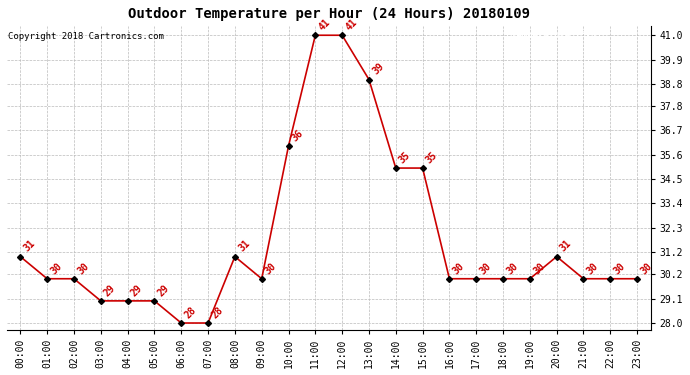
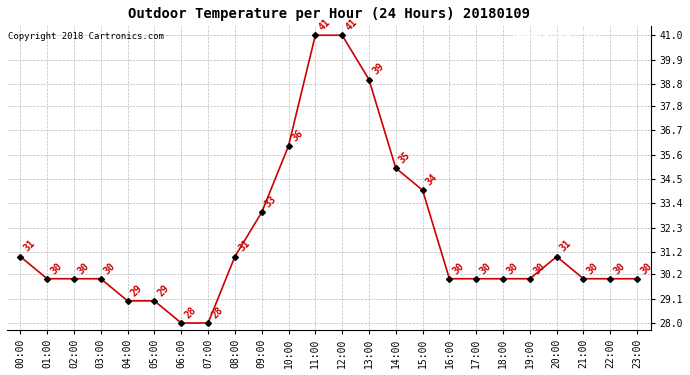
03:00: 29 -> 30
09:00: 30 -> 33
15:00: 35 -> 34
